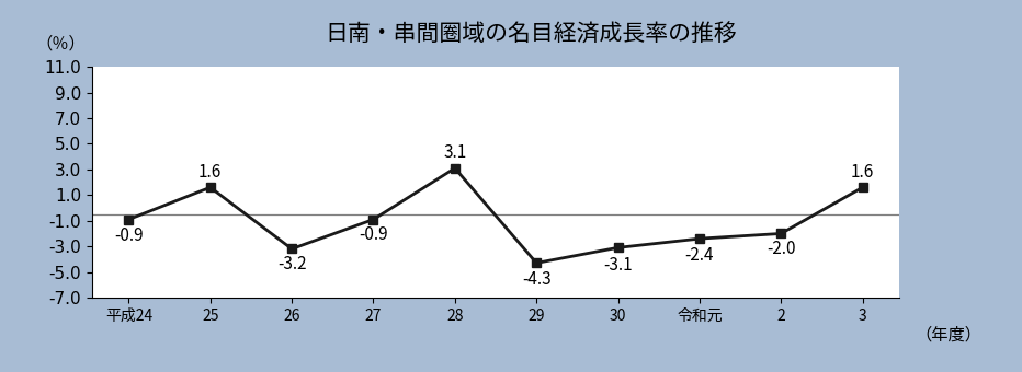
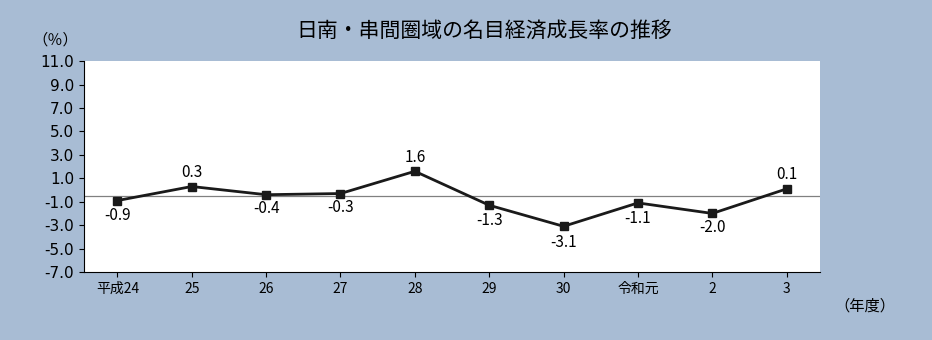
25: 1.6 -> 0.3
26: -3.2 -> -0.4
27: -0.9 -> -0.3
28: 3.1 -> 1.6
29: -4.3 -> -1.3
令和元: -2.4 -> -1.1
3: 1.6 -> 0.1
